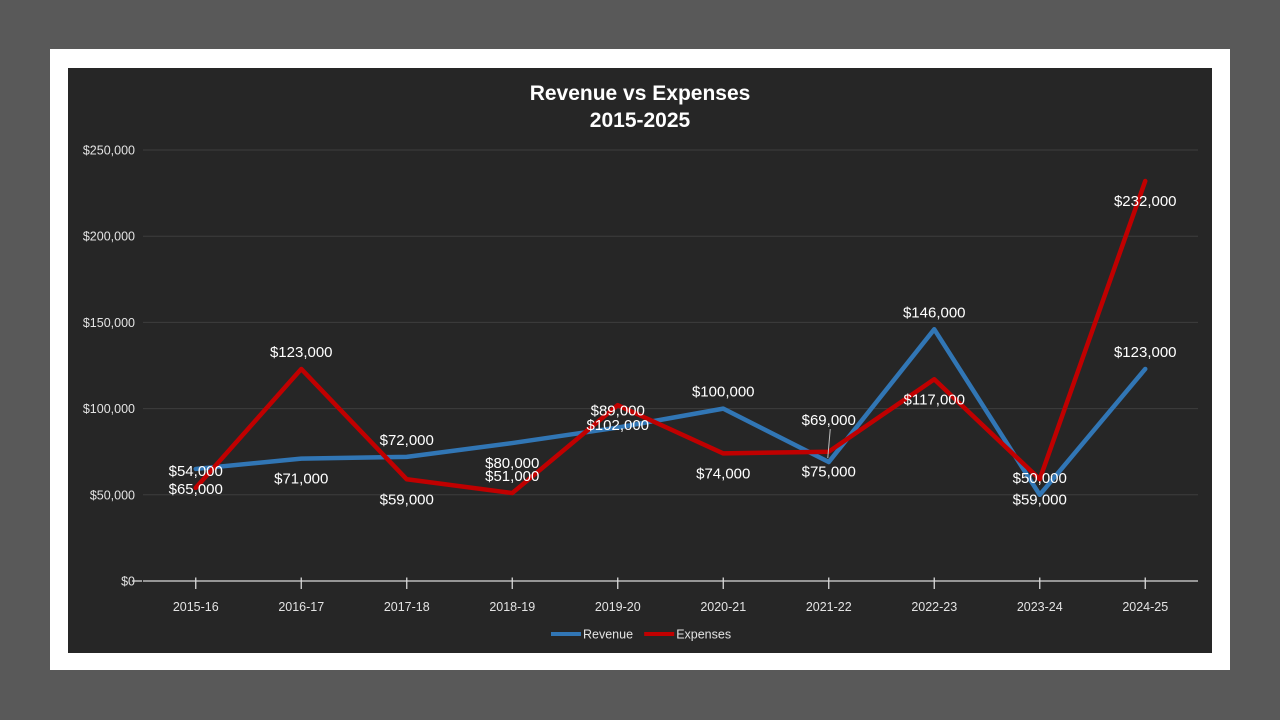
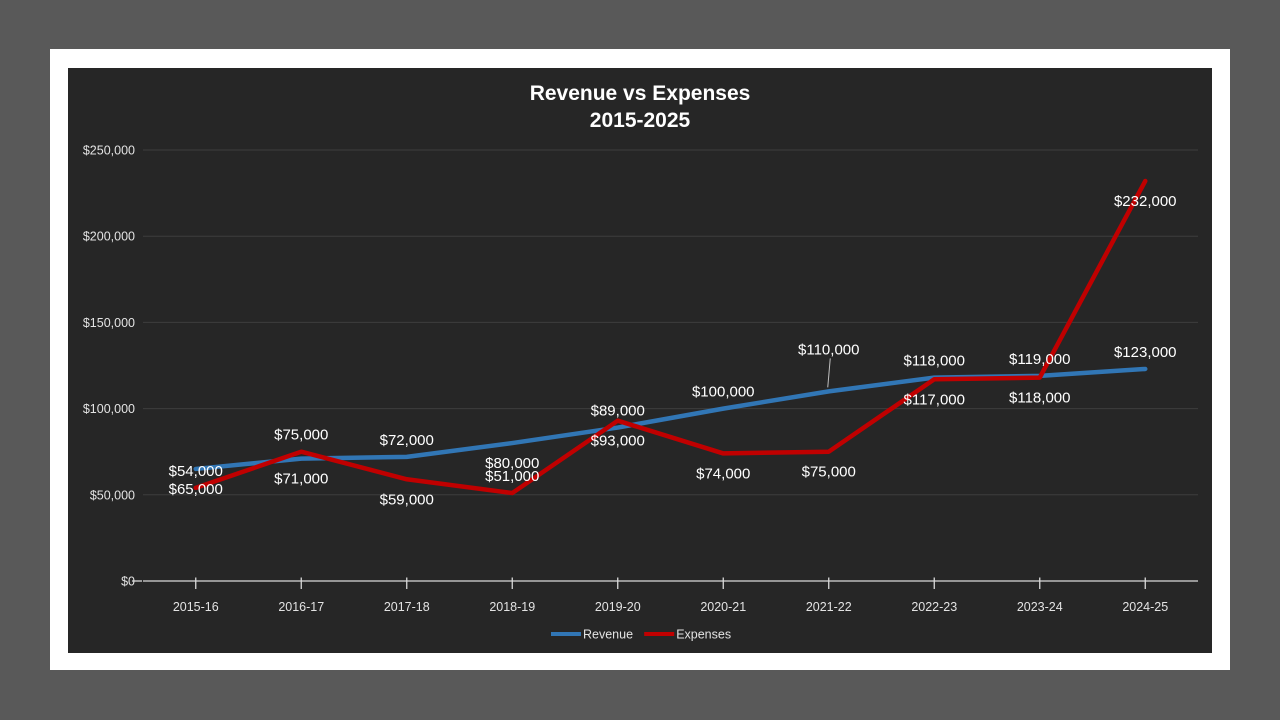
Expenses/2016-17: $123,000 -> $75,000
Expenses/2019-20: $102,000 -> $93,000
Revenue/2021-22: $69,000 -> $110,000
Revenue/2022-23: $146,000 -> $118,000
Revenue/2023-24: $50,000 -> $119,000
Expenses/2023-24: $59,000 -> $118,000
